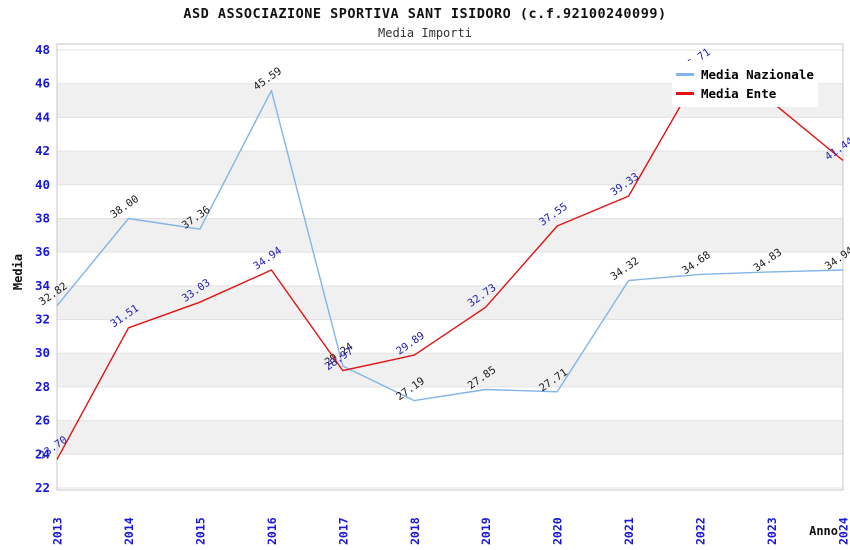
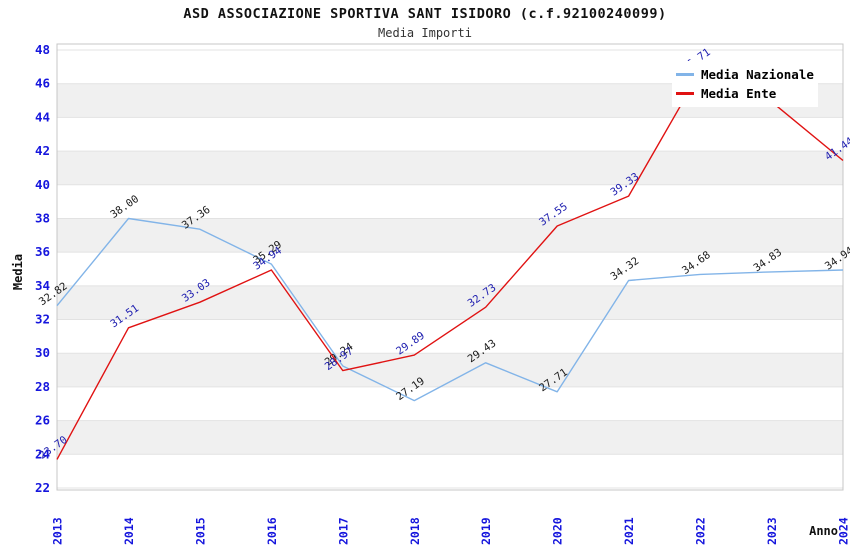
Media Nazionale/2016: 45.59 -> 35.29
Media Nazionale/2019: 27.85 -> 29.43
